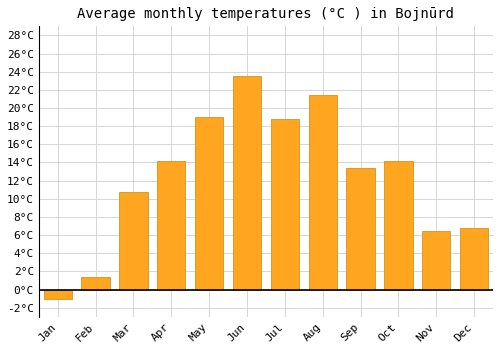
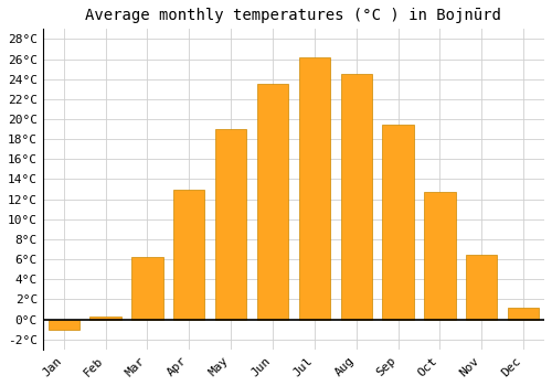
Feb: 1.4°C -> 0.3°C
Mar: 10.8°C -> 6.2°C
Apr: 14.2°C -> 13.0°C
Jul: 18.8°C -> 26.2°C
Aug: 21.4°C -> 24.5°C
Sep: 13.4°C -> 19.5°C
Oct: 14.2°C -> 12.7°C
Dec: 6.8°C -> 1.2°C
